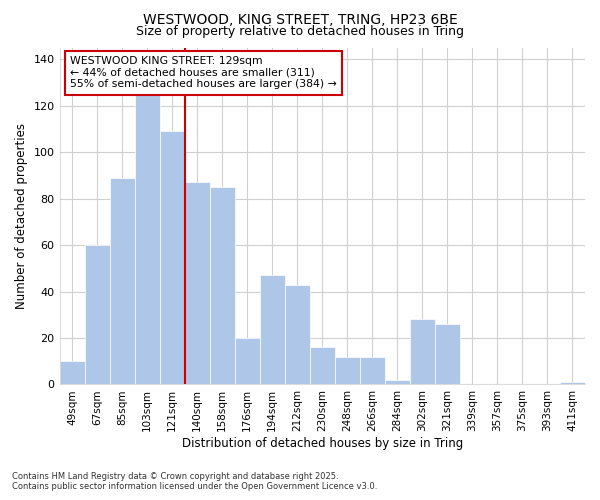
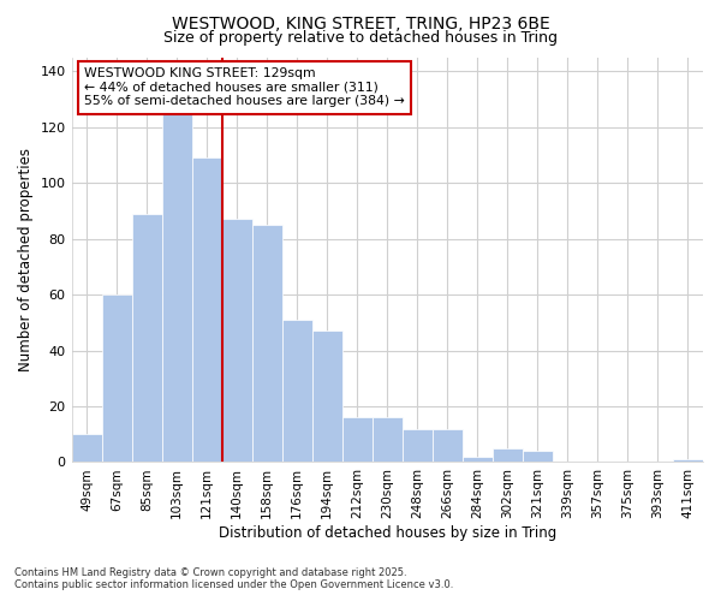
176sqm: 20 -> 51
212sqm: 43 -> 16
302sqm: 28 -> 5
321sqm: 26 -> 4
